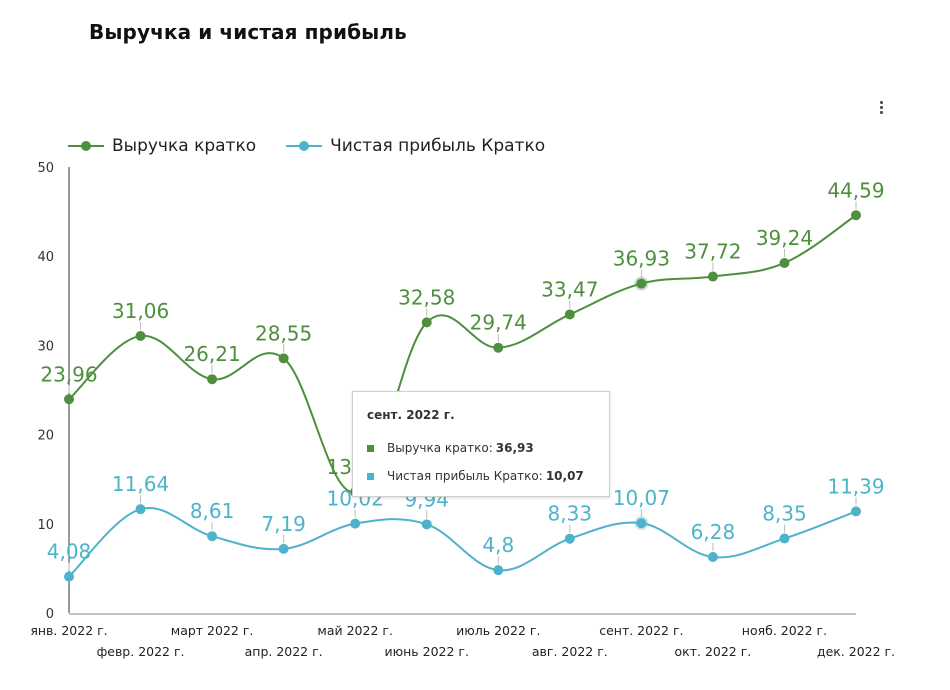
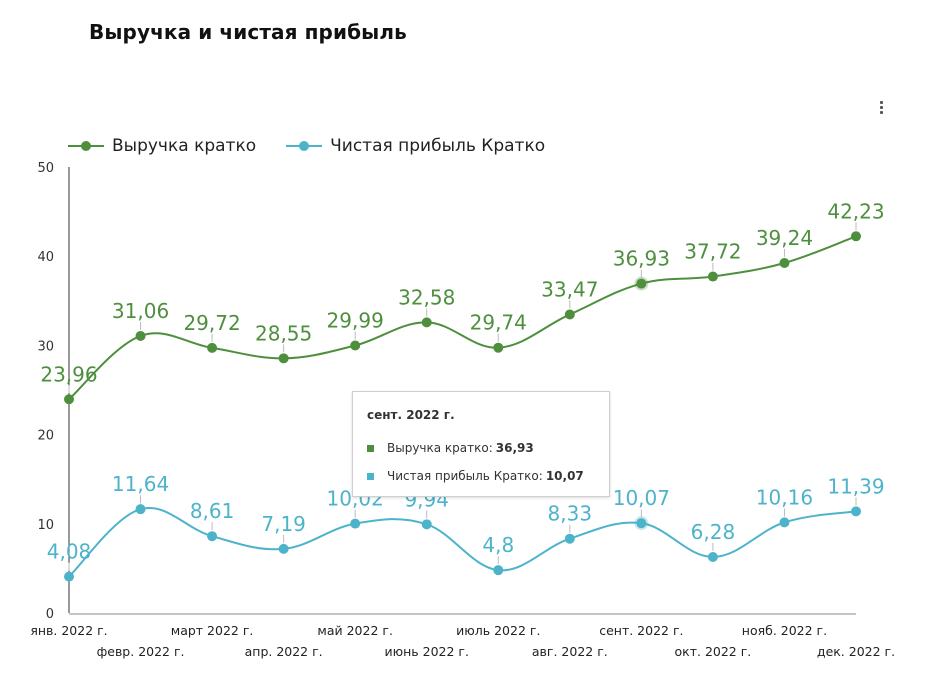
Выручка кратко/март 2022 г.: 26,21 -> 29,72
Выручка кратко/май 2022 г.: 13,56 -> 29,99
Чистая прибыль Кратко/нояб. 2022 г.: 8,35 -> 10,16
Выручка кратко/дек. 2022 г.: 44,59 -> 42,23
